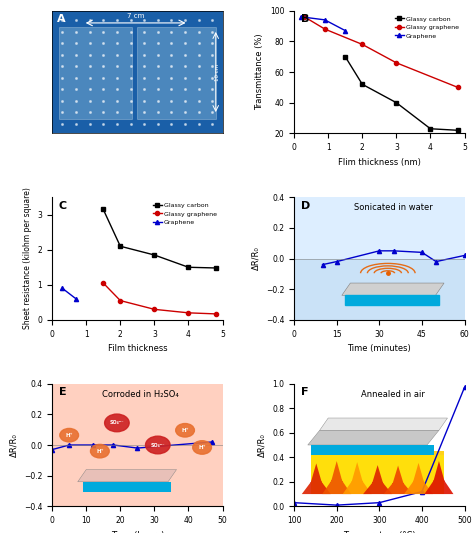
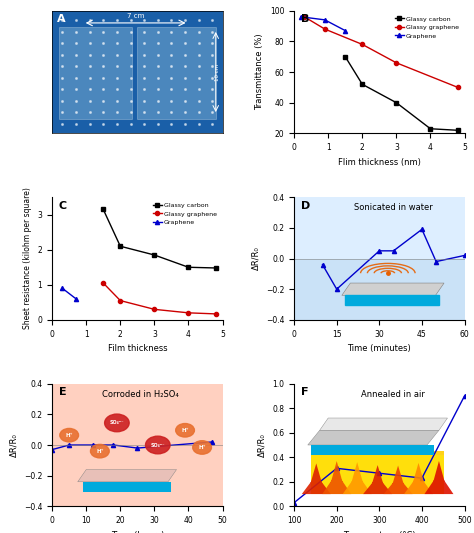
15: -0.02 -> -0.20
45: 0.04 -> 0.19
200: 0.01 -> 0.31
300: 0.03 -> 0.27
400: 0.12 -> 0.23
500: 0.97 -> 0.90
